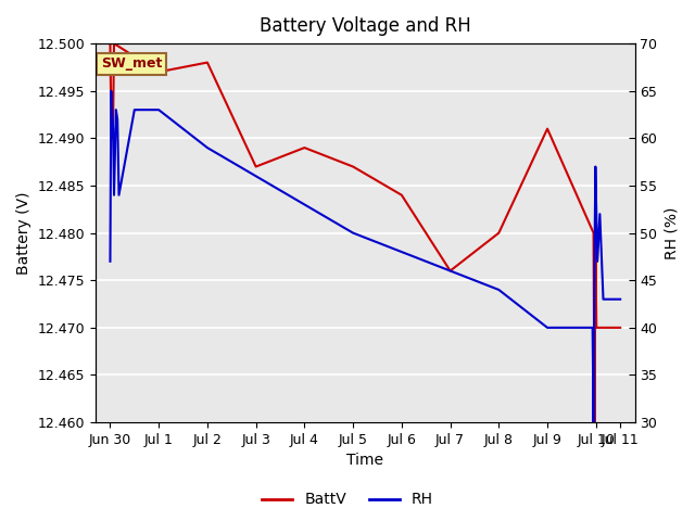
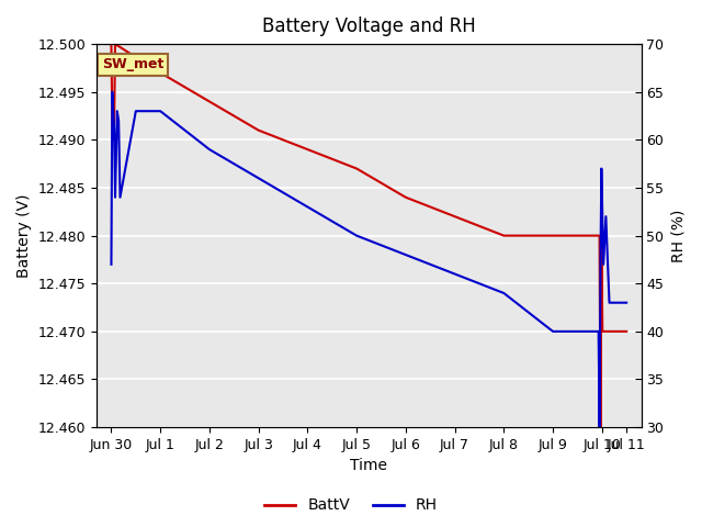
BattV/Jul 2: 12.498 -> 12.494
BattV/Jul 3: 12.487 -> 12.491
BattV/Jul 7: 12.476 -> 12.482
BattV/Jul 9: 12.491 -> 12.480
